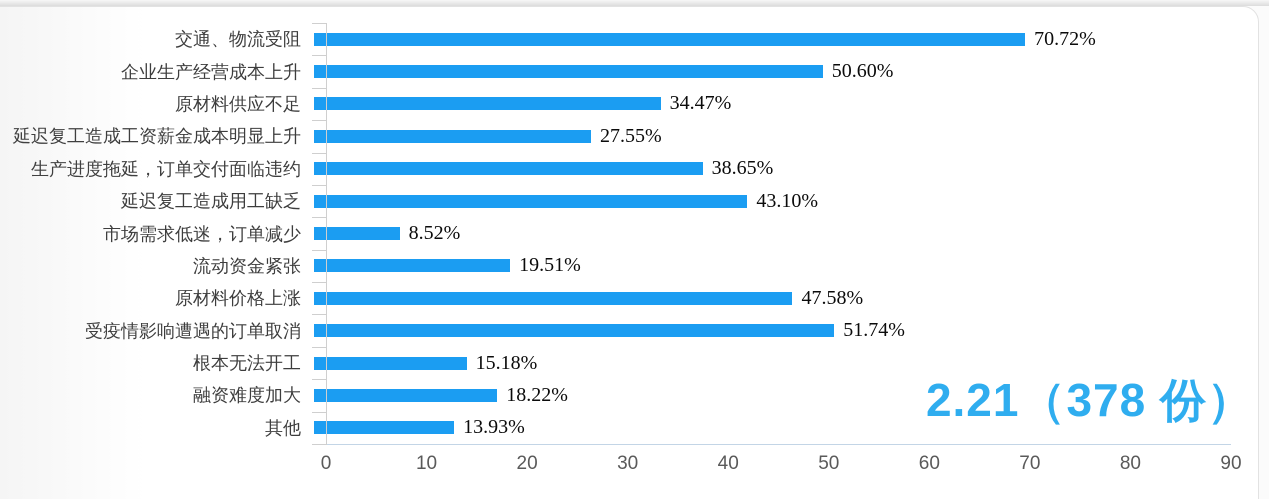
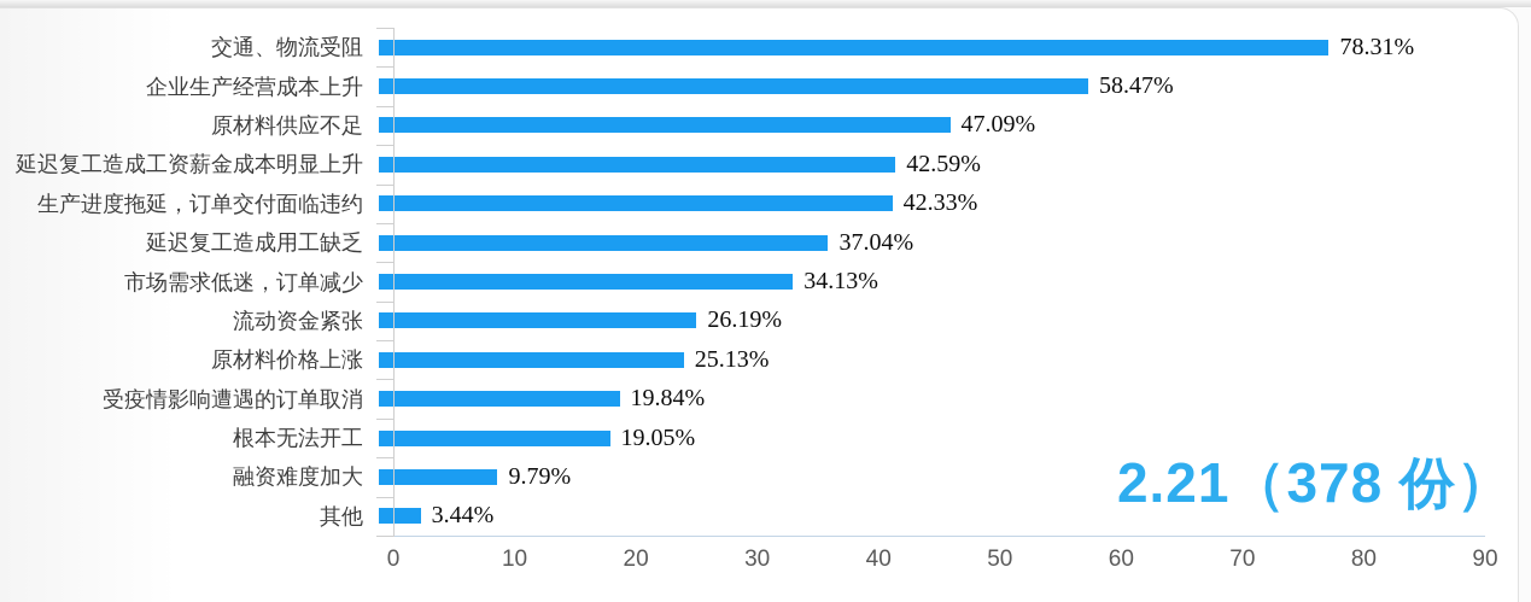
交通、物流受阻: 70.72% -> 78.31%
企业生产经营成本上升: 50.60% -> 58.47%
原材料供应不足: 34.47% -> 47.09%
延迟复工造成工资薪金成本明显上升: 27.55% -> 42.59%
生产进度拖延，订单交付面临违约: 38.65% -> 42.33%
延迟复工造成用工缺乏: 43.10% -> 37.04%
市场需求低迷，订单减少: 8.52% -> 34.13%
流动资金紧张: 19.51% -> 26.19%
原材料价格上涨: 47.58% -> 25.13%
受疫情影响遭遇的订单取消: 51.74% -> 19.84%
根本无法开工: 15.18% -> 19.05%
融资难度加大: 18.22% -> 9.79%
其他: 13.93% -> 3.44%
